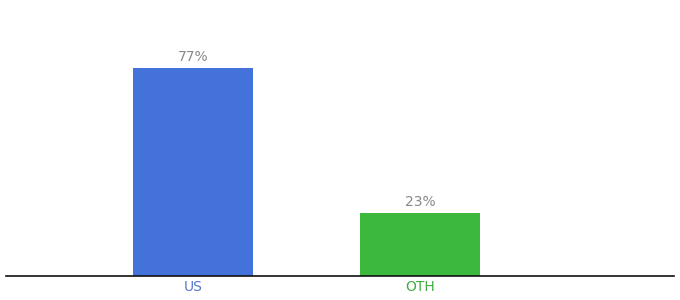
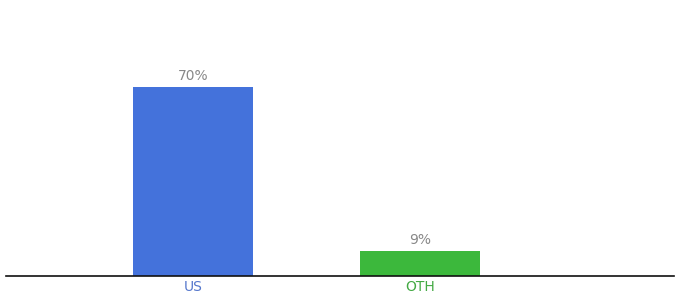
US: 77% -> 70%
OTH: 23% -> 9%
